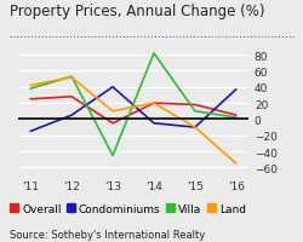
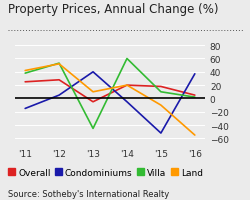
Villa/'14: 82 -> 60
Condominiums/'15: -10 -> -52
